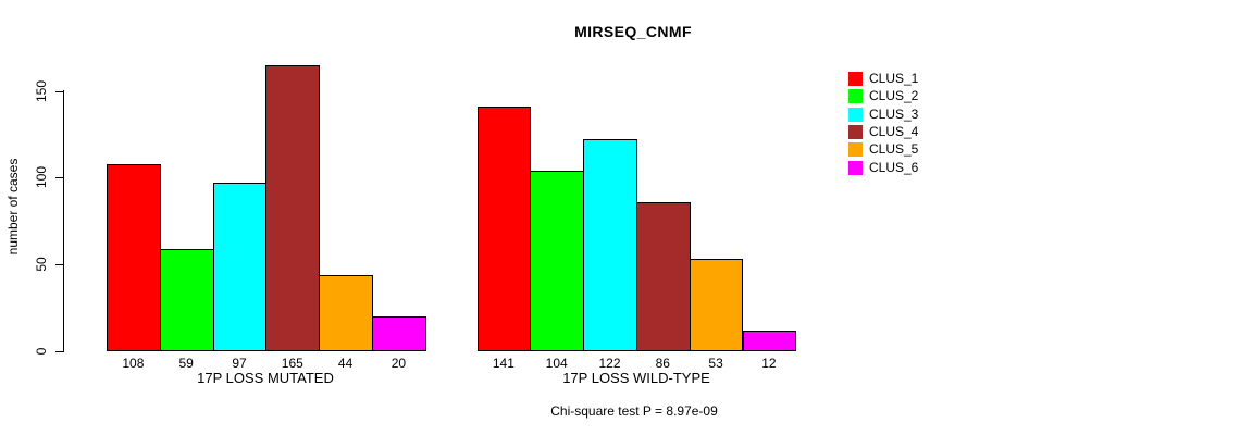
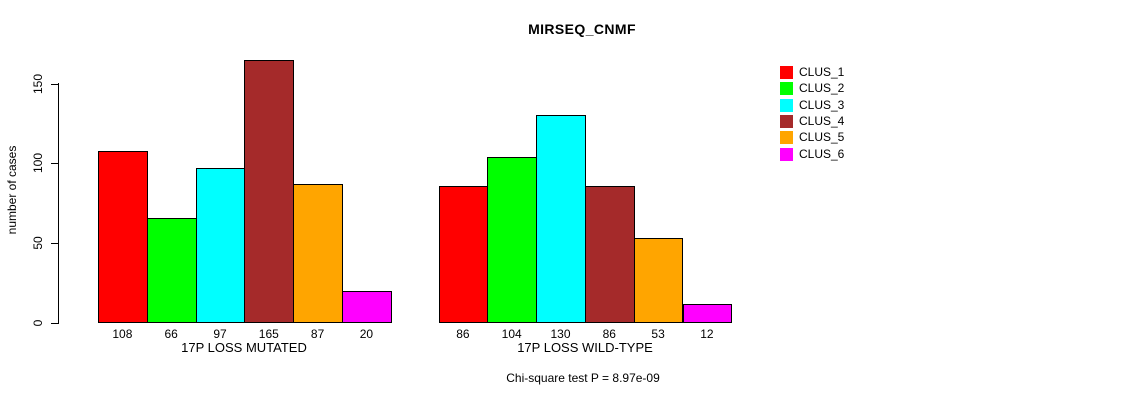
CLUS_2/17P LOSS MUTATED: 59 -> 66
CLUS_5/17P LOSS MUTATED: 44 -> 87
CLUS_1/17P LOSS WILD-TYPE: 141 -> 86
CLUS_3/17P LOSS WILD-TYPE: 122 -> 130
